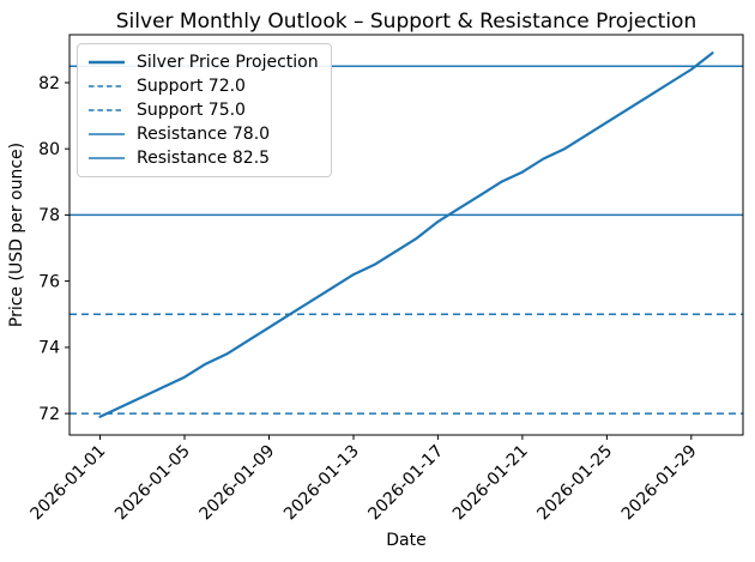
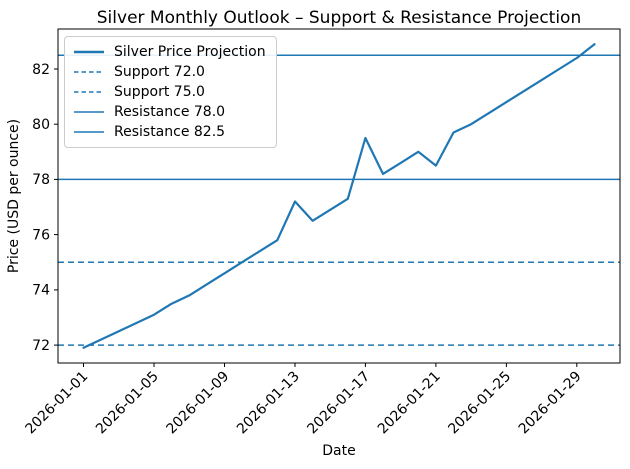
2026-01-13: 76.2 -> 77.2
2026-01-17: 77.8 -> 79.5
2026-01-21: 79.3 -> 78.5
